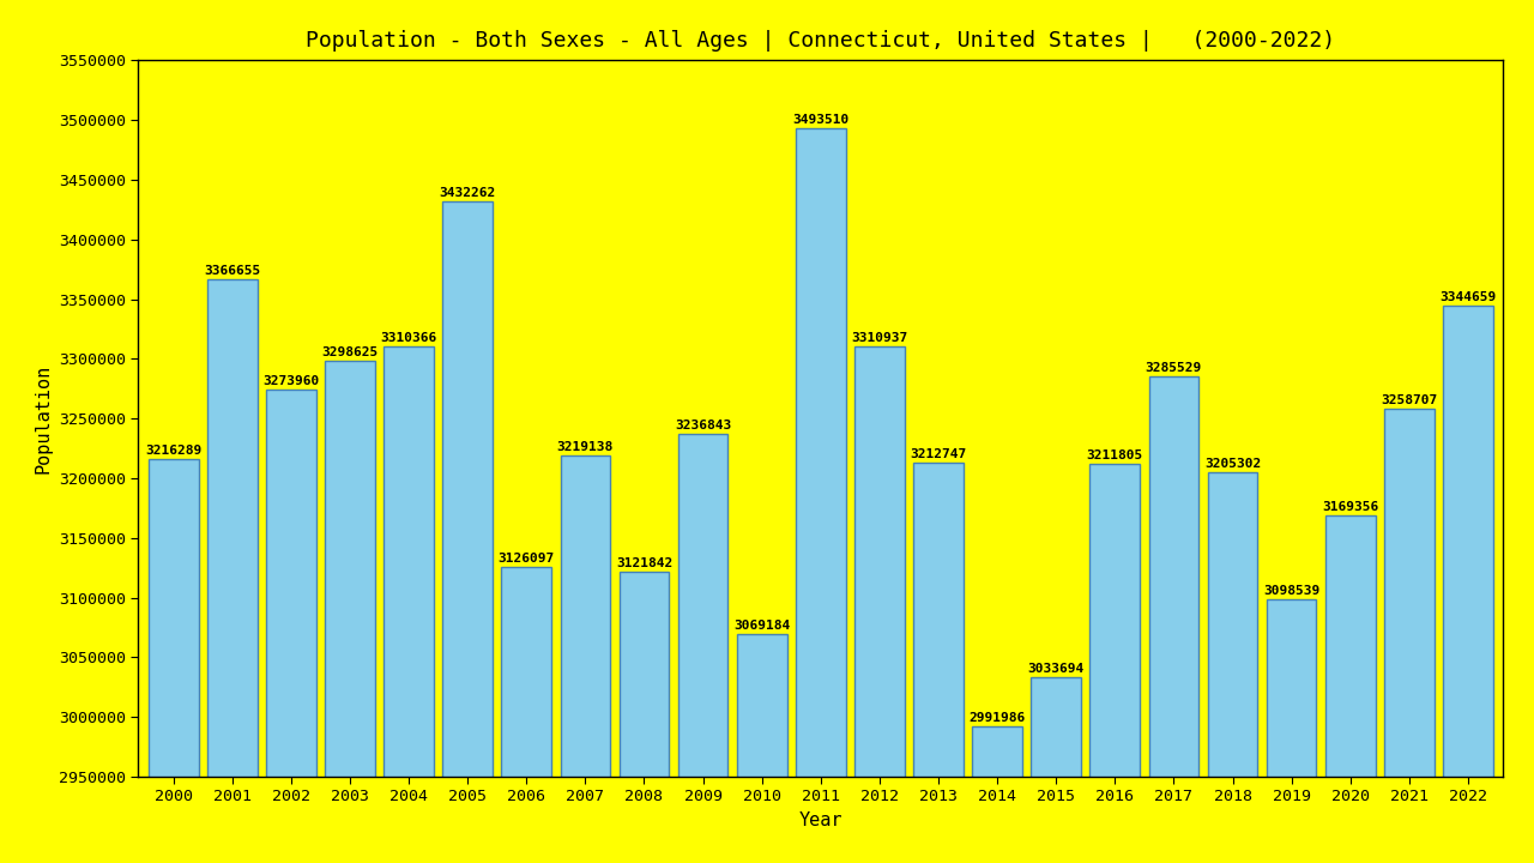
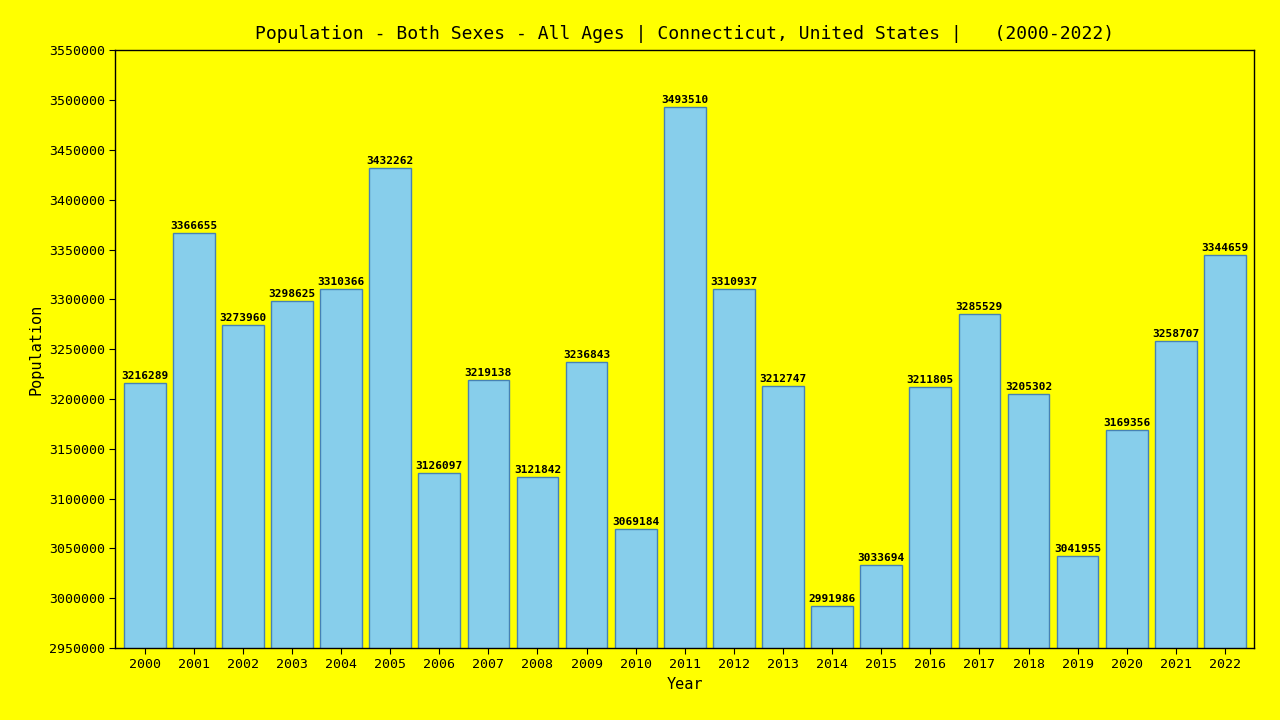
2019: 3098539 -> 3041955
